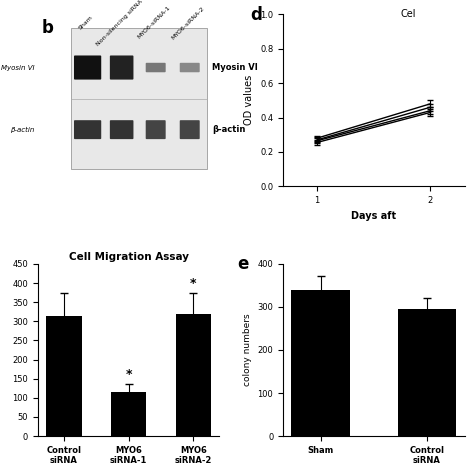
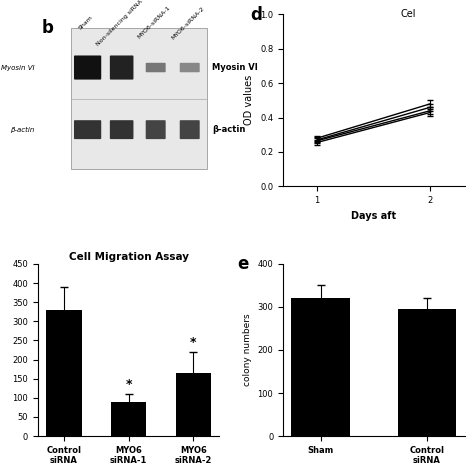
Cell Migration Assay/Control siRNA: 315 -> 330
Cell Migration Assay/MYO6 siRNA-1: 115 -> 90
Cell Migration Assay/MYO6 siRNA-2: 320 -> 165
Sham: 340 -> 320
